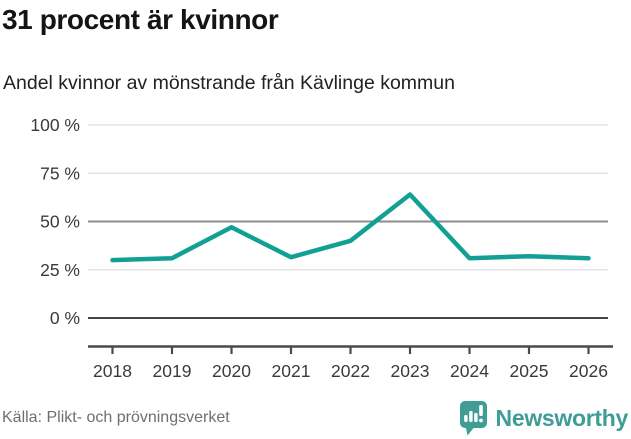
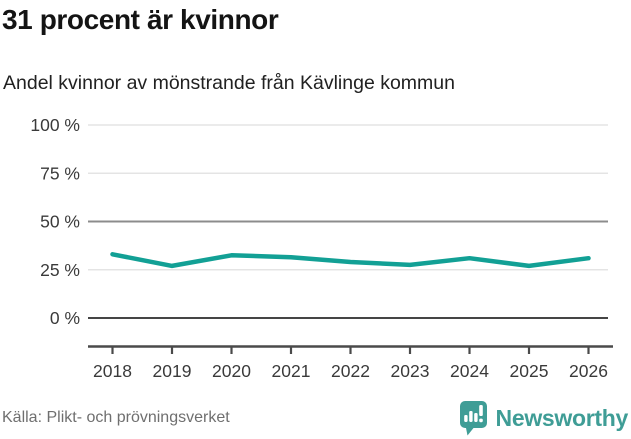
2018: 30% -> 33%
2019: 31% -> 27%
2020: 47% -> 32%
2022: 40% -> 29%
2023: 64% -> 28%
2025: 32% -> 27%
